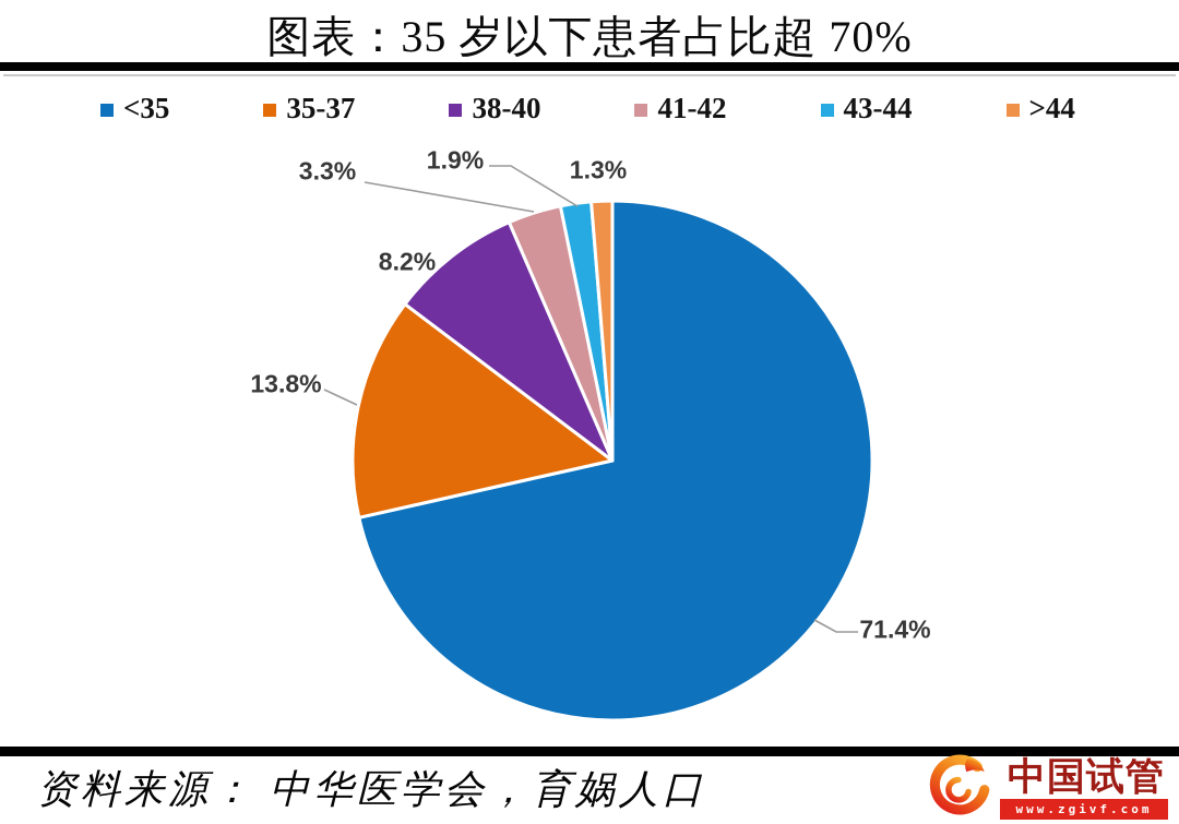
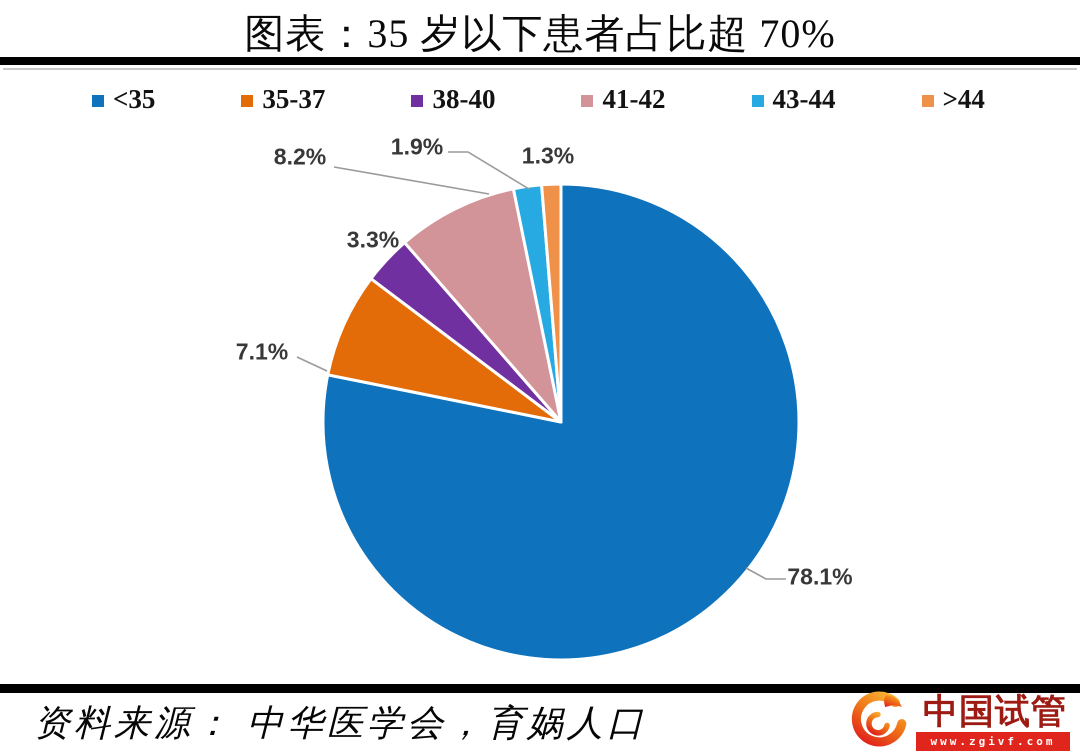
<35: 71.4% -> 78.1%
35-37: 13.8% -> 7.1%
38-40: 8.2% -> 3.3%
41-42: 3.3% -> 8.2%
